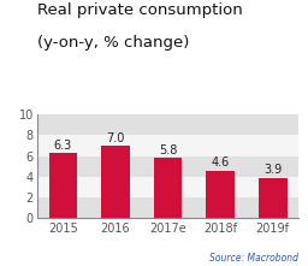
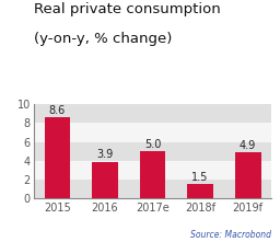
2015: 6.3 -> 8.6
2016: 7.0 -> 3.9
2017e: 5.8 -> 5.0
2018f: 4.6 -> 1.5
2019f: 3.9 -> 4.9
